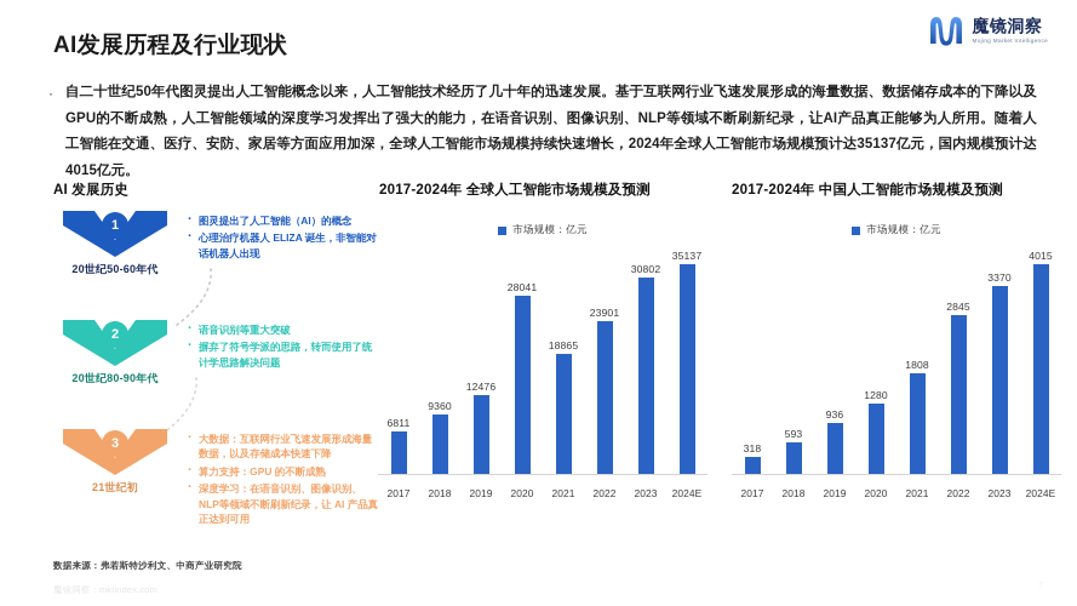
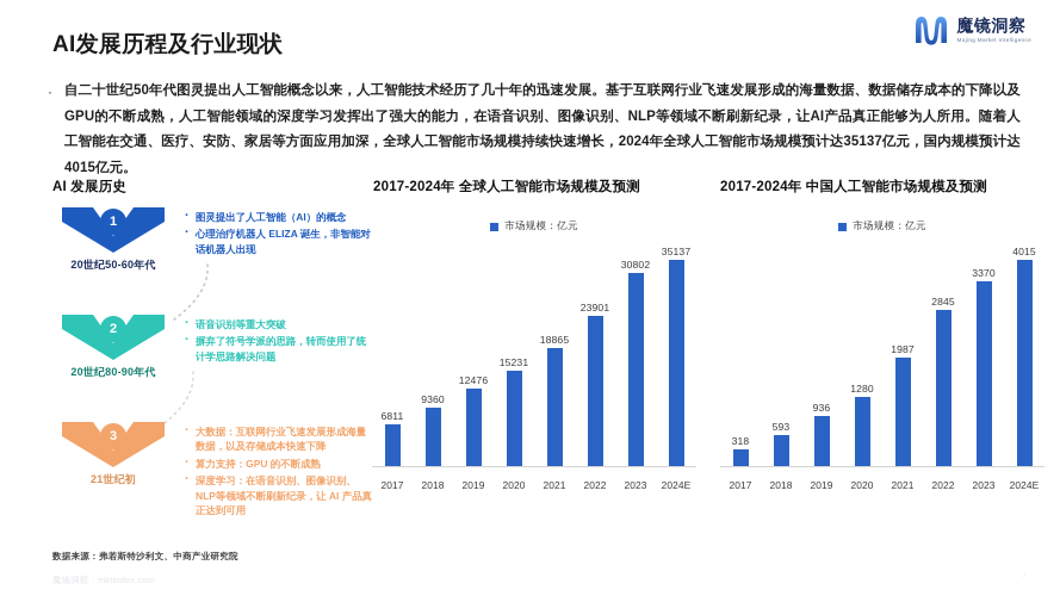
2017-2024年 全球人工智能市场规模及预测/2020: 28041 -> 15231
2017-2024年 中国人工智能市场规模及预测/2021: 1808 -> 1987
